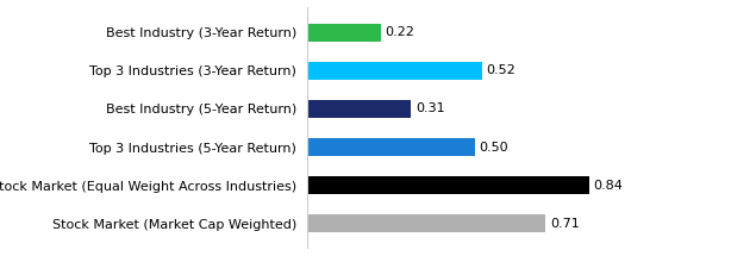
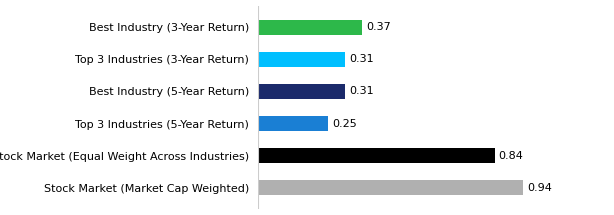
Best Industry (3-Year Return): 0.22 -> 0.37
Top 3 Industries (3-Year Return): 0.52 -> 0.31
Top 3 Industries (5-Year Return): 0.50 -> 0.25
Stock Market (Market Cap Weighted): 0.71 -> 0.94
